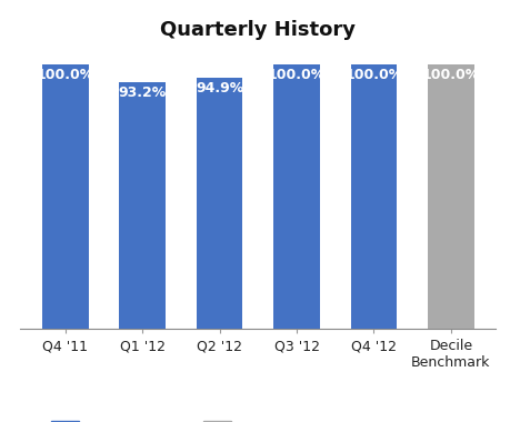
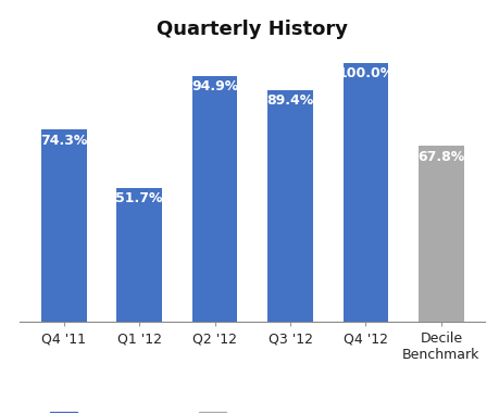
Q4 '11: 100.0% -> 74.3%
Q1 '12: 93.2% -> 51.7%
Q3 '12: 100.0% -> 89.4%
Decile Benchmark: 100.0% -> 67.8%
